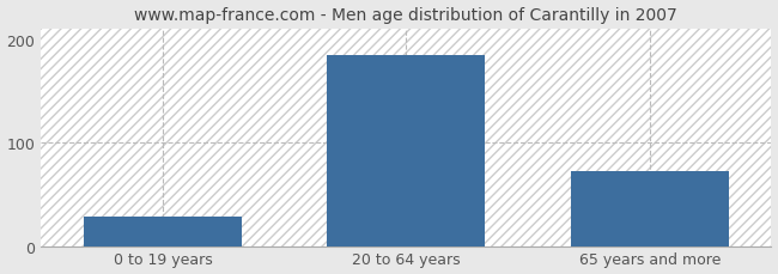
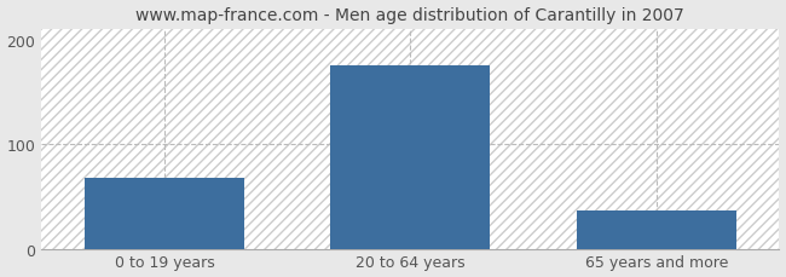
0 to 19 years: 28 -> 68
20 to 64 years: 184 -> 175
65 years and more: 72 -> 37
